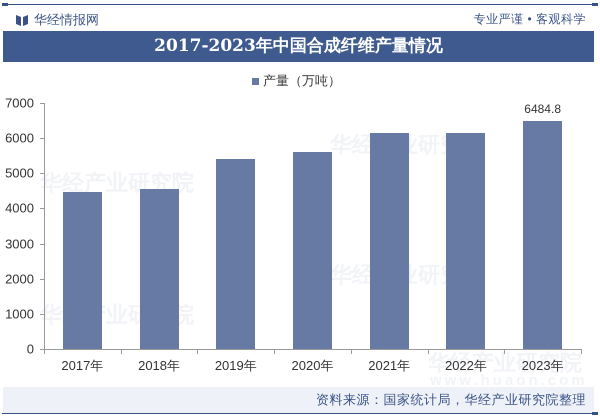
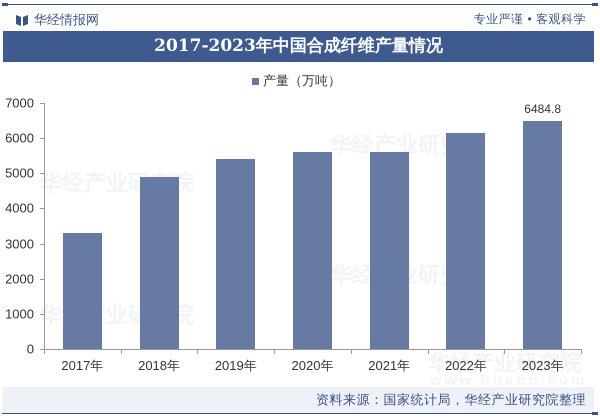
2017年: 4500 -> 3300
2018年: 4600 -> 4900
2021年: 6200 -> 5600
